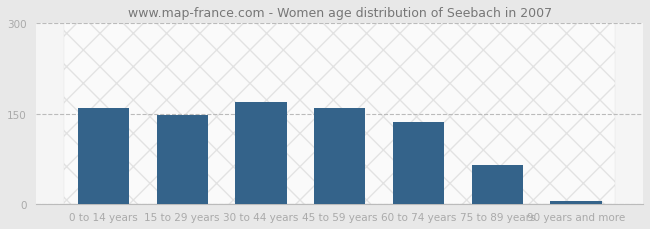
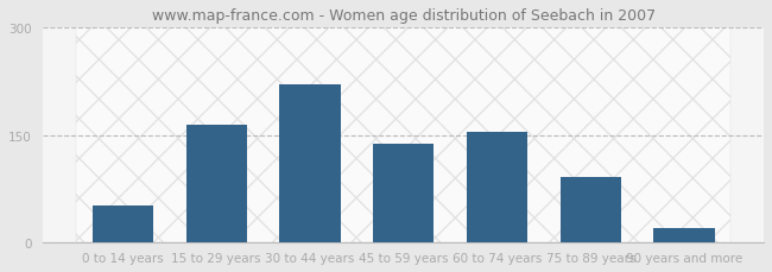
0 to 14 years: 160 -> 52
15 to 29 years: 147 -> 164
30 to 44 years: 170 -> 220
45 to 59 years: 159 -> 138
60 to 74 years: 136 -> 154
75 to 89 years: 65 -> 92
90 years and more: 5 -> 20
